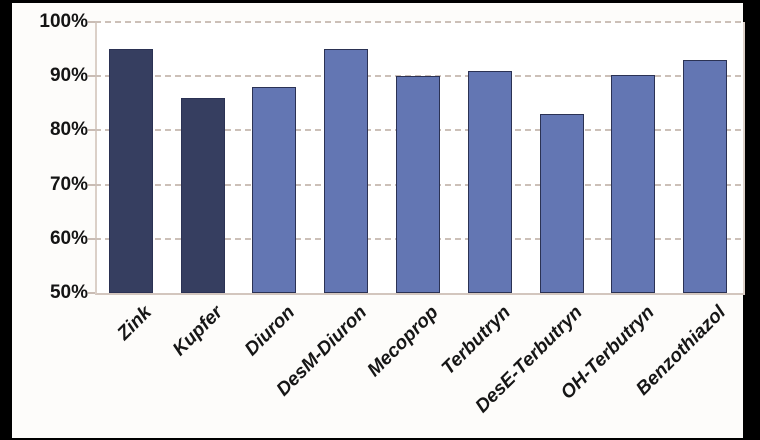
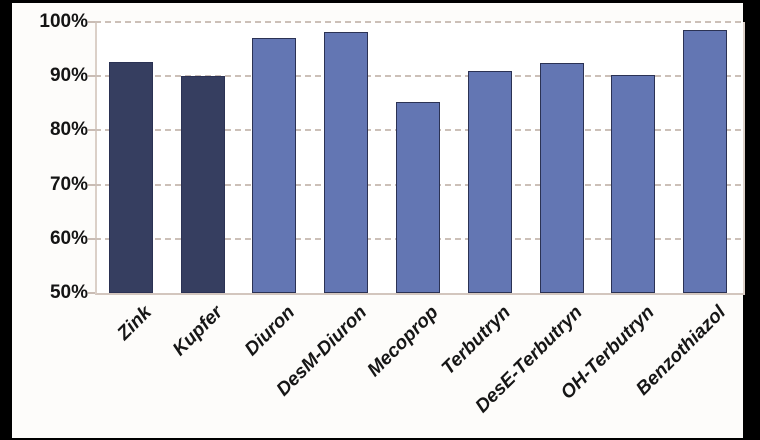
Zink: 95% -> 93%
Kupfer: 86% -> 90%
Diuron: 88% -> 97%
DesM-Diuron: 95% -> 98%
Mecoprop: 90% -> 85%
DesE-Terbutryn: 83% -> 92%
Benzothiazol: 93% -> 98%
